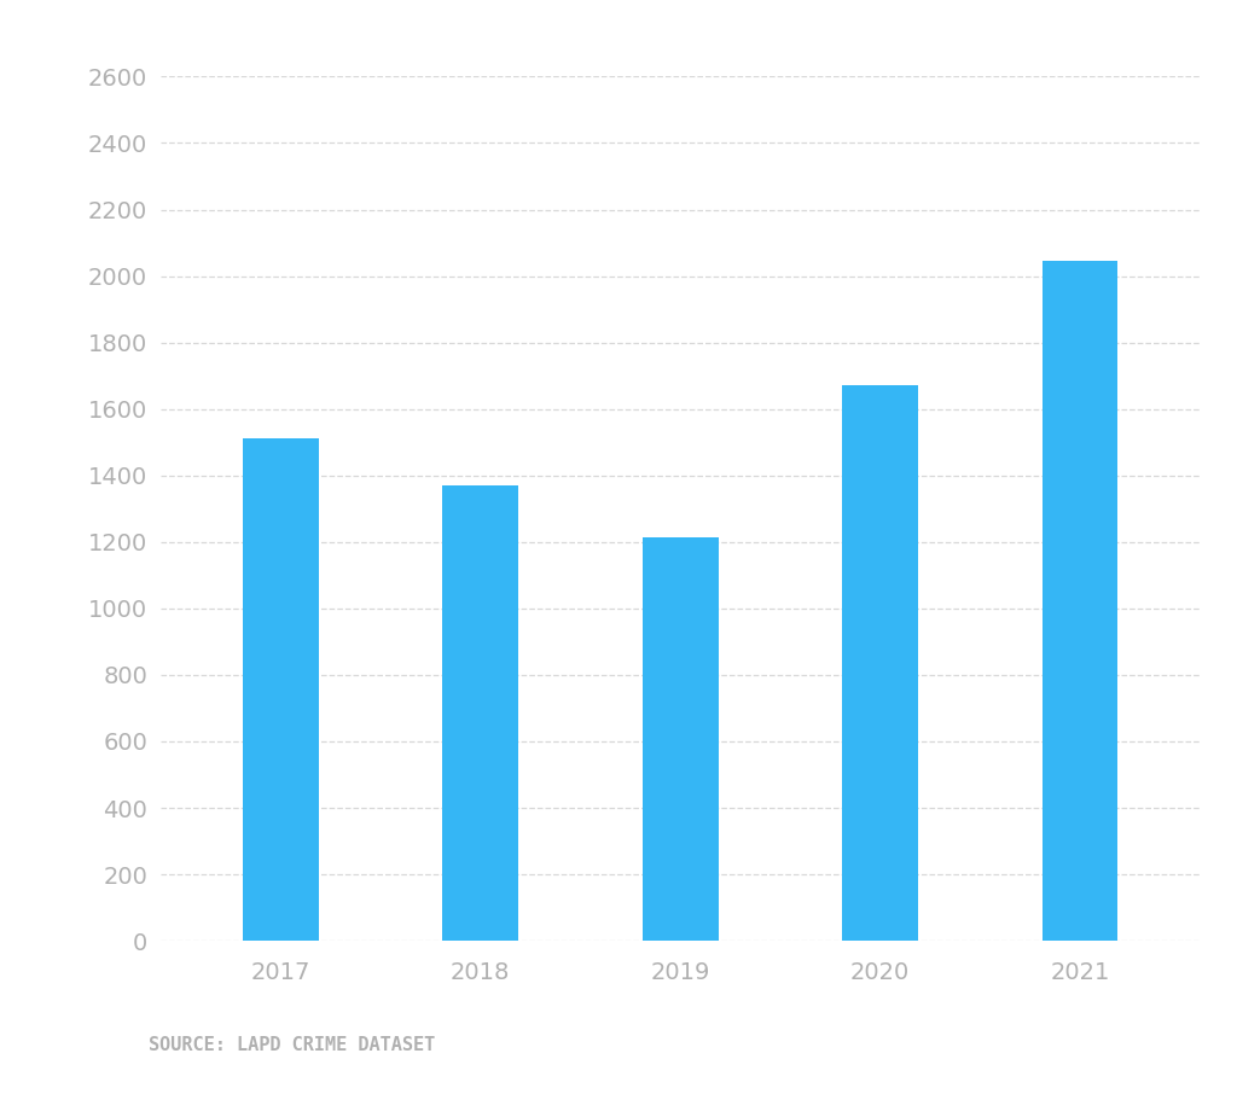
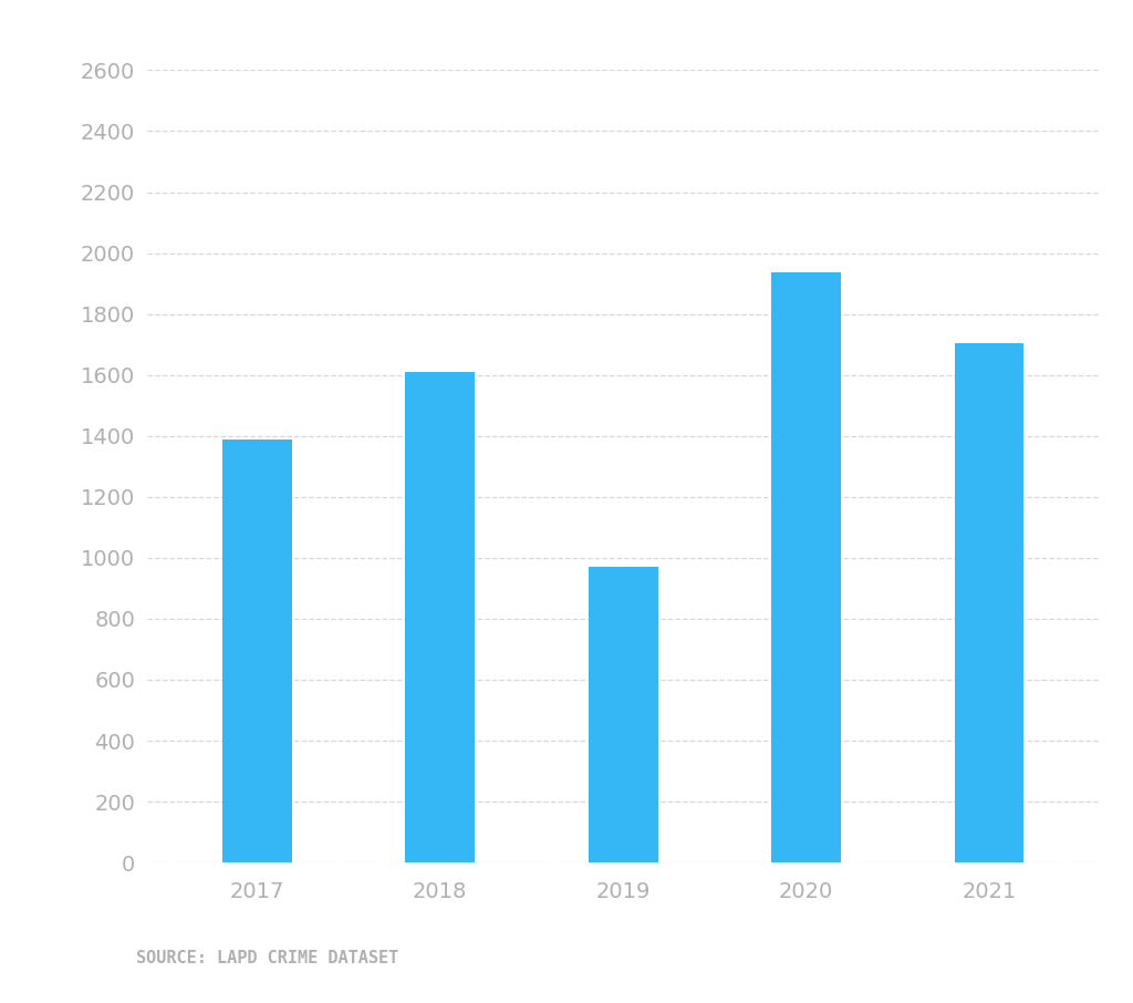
2017: 1510 -> 1390
2018: 1370 -> 1610
2019: 1215 -> 970
2020: 1670 -> 1935
2021: 2045 -> 1705
